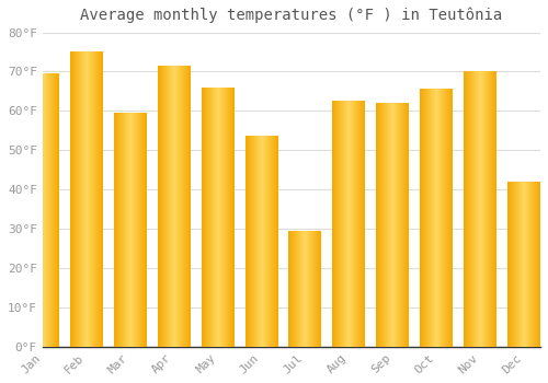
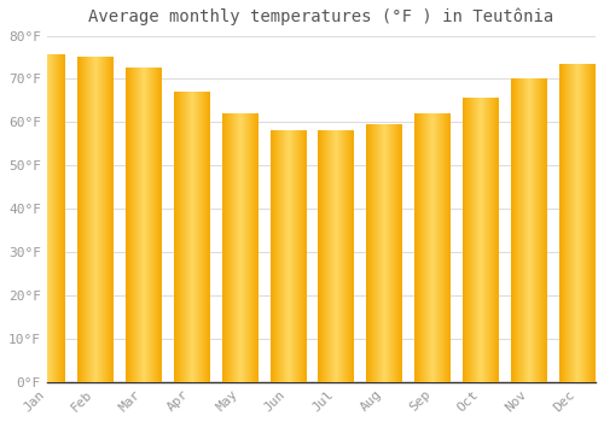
Jan: 69.5°F -> 75.5°F
Mar: 59.5°F -> 72.5°F
Apr: 71.5°F -> 67.0°F
May: 66.0°F -> 62.0°F
Jun: 53.5°F -> 58.0°F
Jul: 29.5°F -> 58.0°F
Aug: 62.5°F -> 59.5°F
Dec: 42.0°F -> 73.5°F
